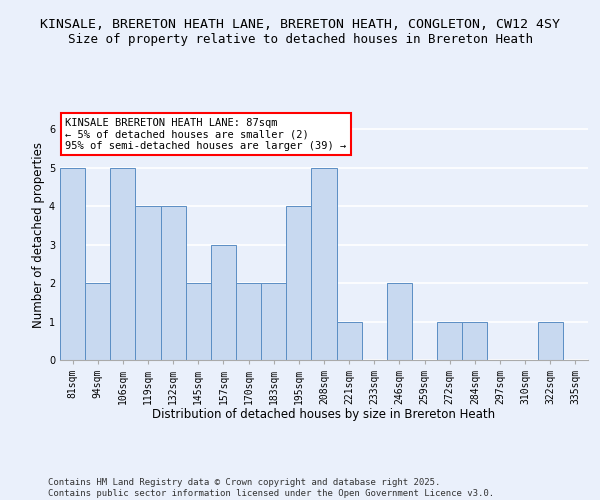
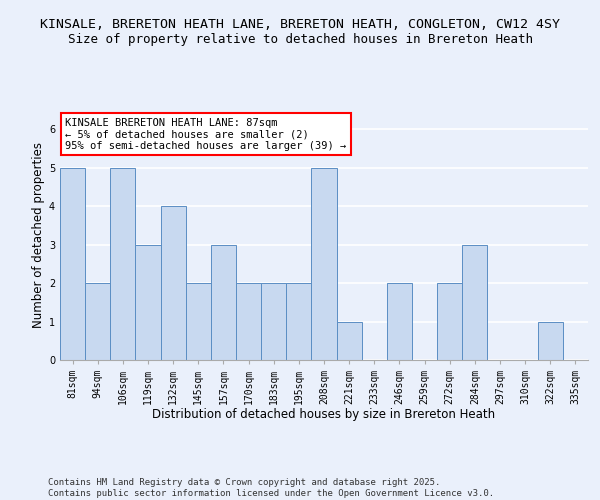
119sqm: 4 -> 3
195sqm: 4 -> 2
272sqm: 1 -> 2
284sqm: 1 -> 3
